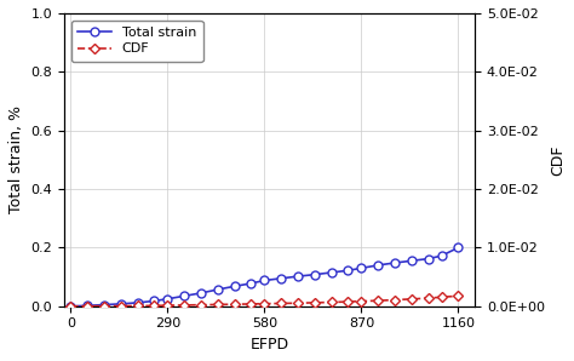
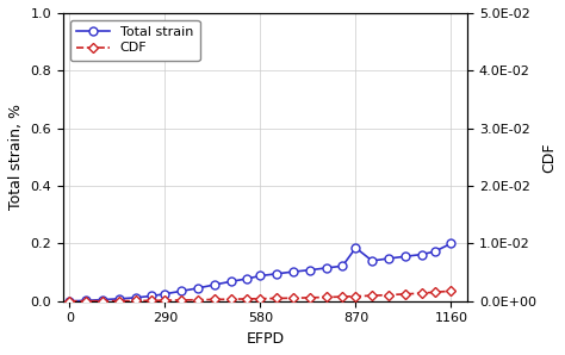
Total strain/870: 0.130 -> 0.185
